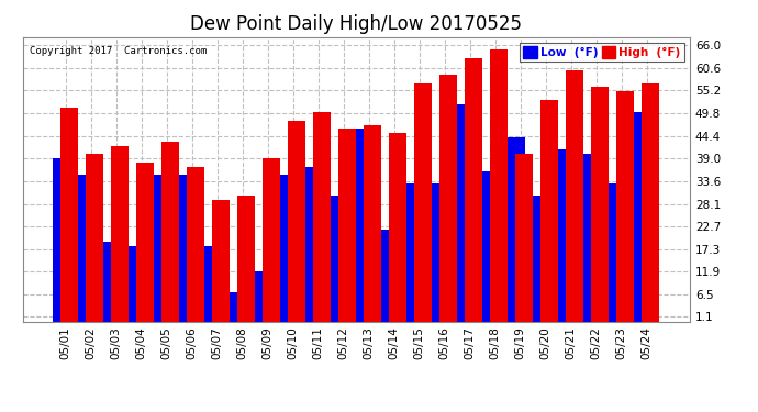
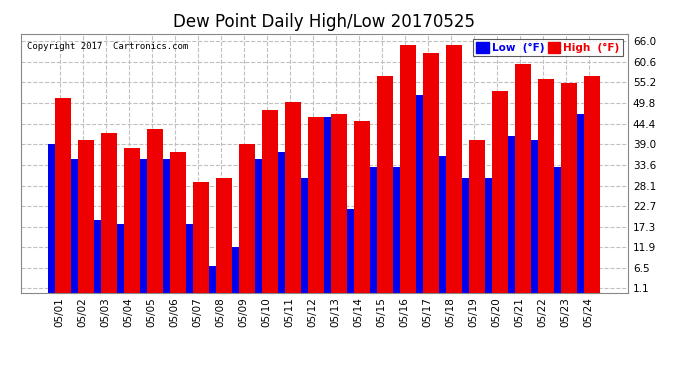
High (°F)/05/16: 59 -> 65
Low (°F)/05/19: 44 -> 30
Low (°F)/05/24: 50 -> 47
